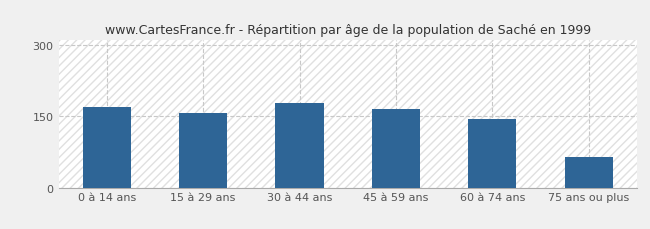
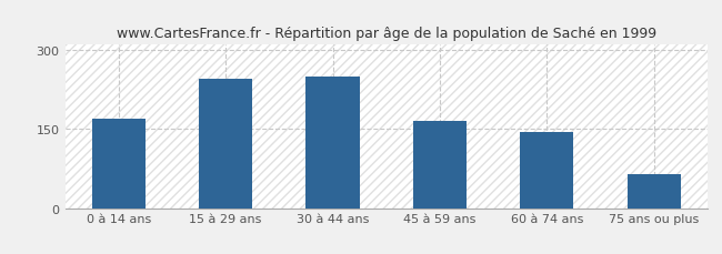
15 à 29 ans: 157 -> 245
30 à 44 ans: 178 -> 250
